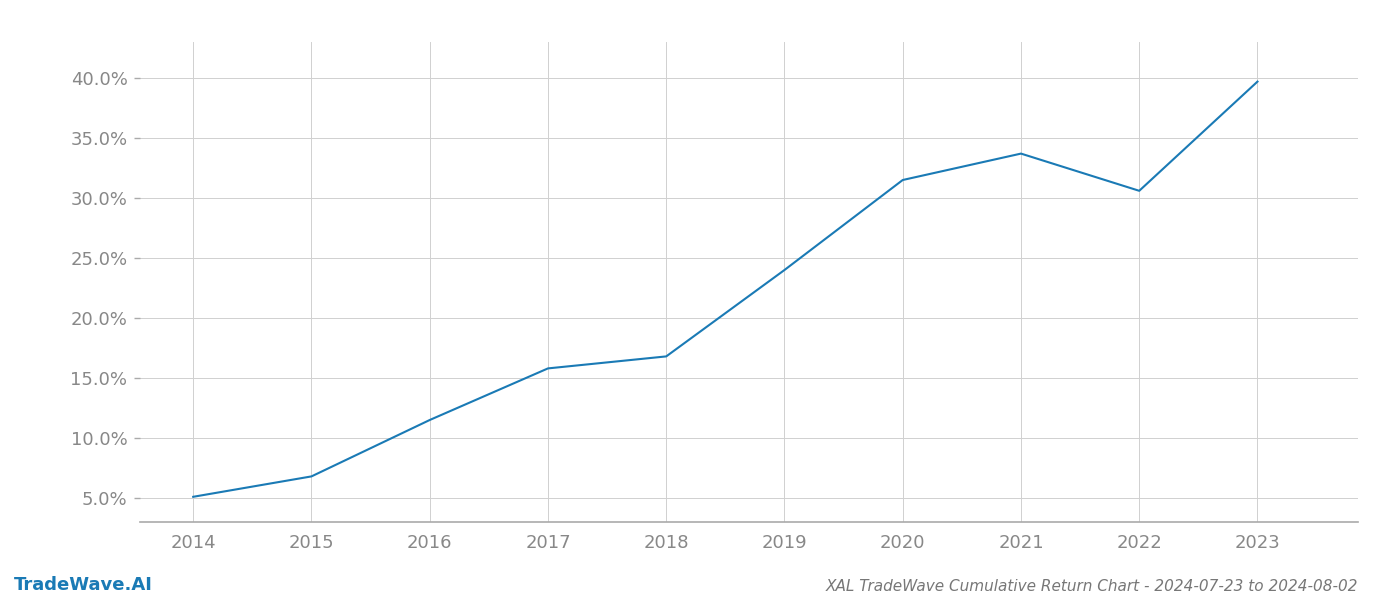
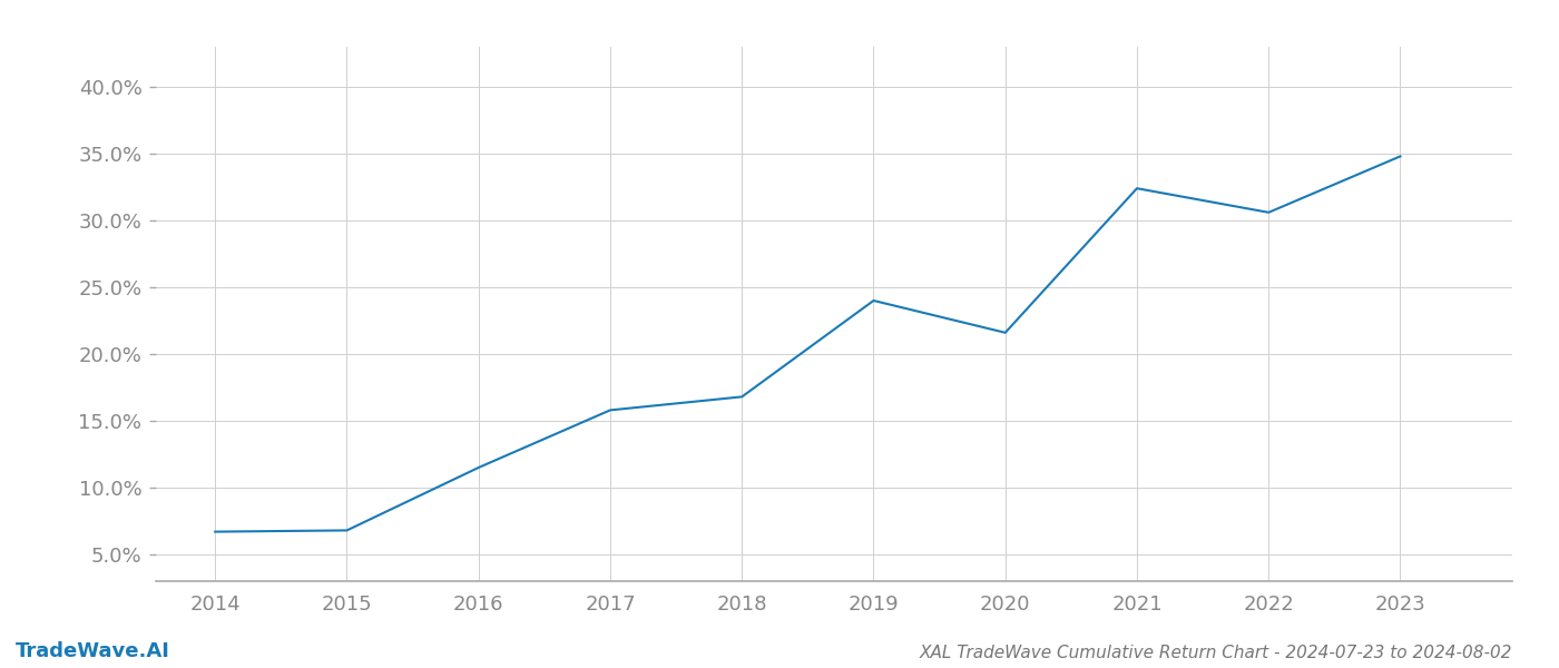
2014: 5.1% -> 6.7%
2020: 31.5% -> 21.6%
2021: 33.7% -> 32.4%
2023: 39.7% -> 34.8%
